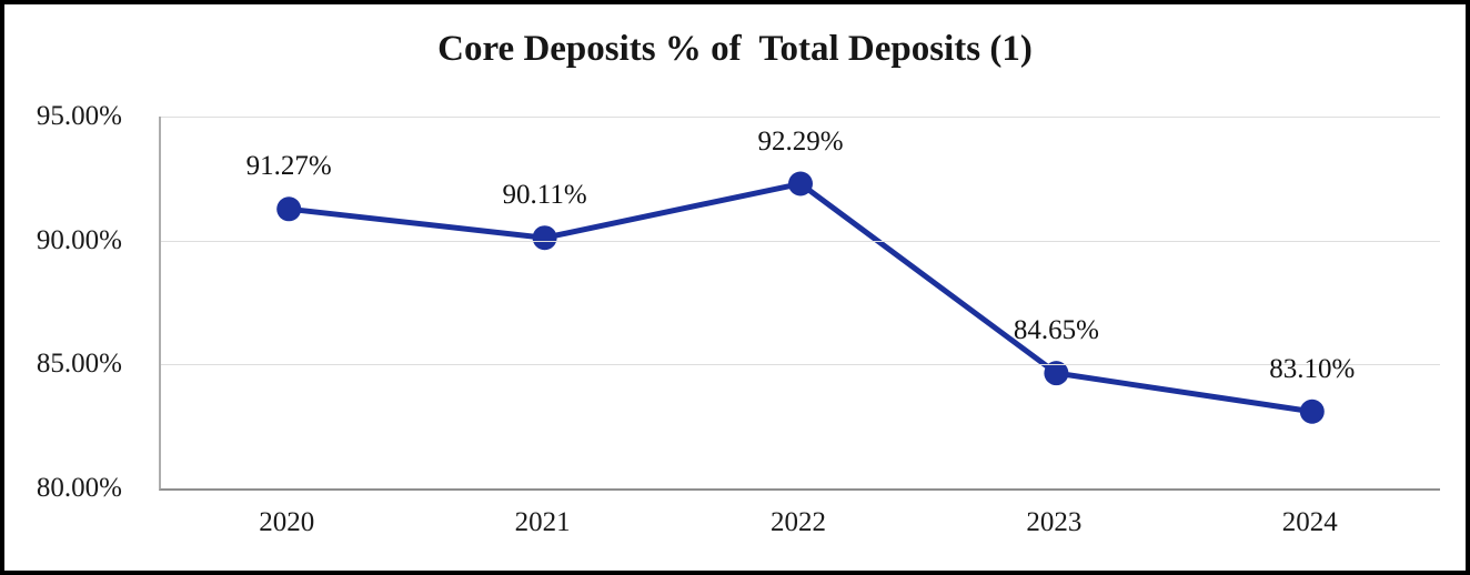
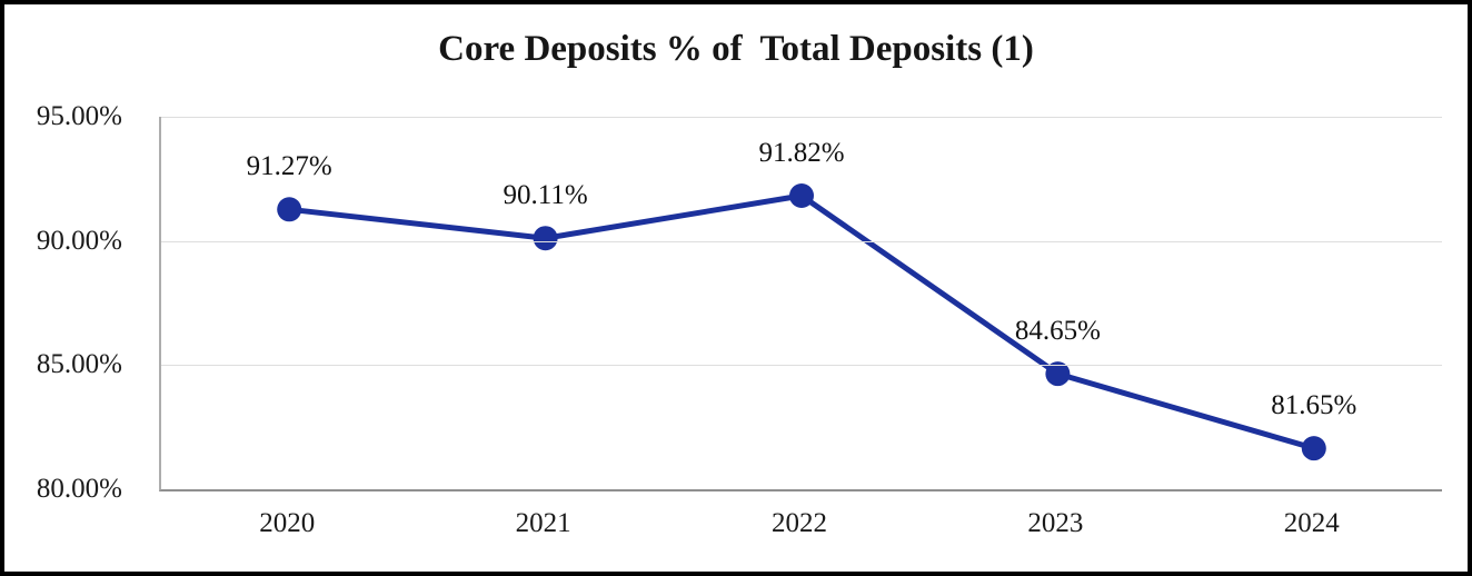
2022: 92.29% -> 91.82%
2024: 83.10% -> 81.65%
